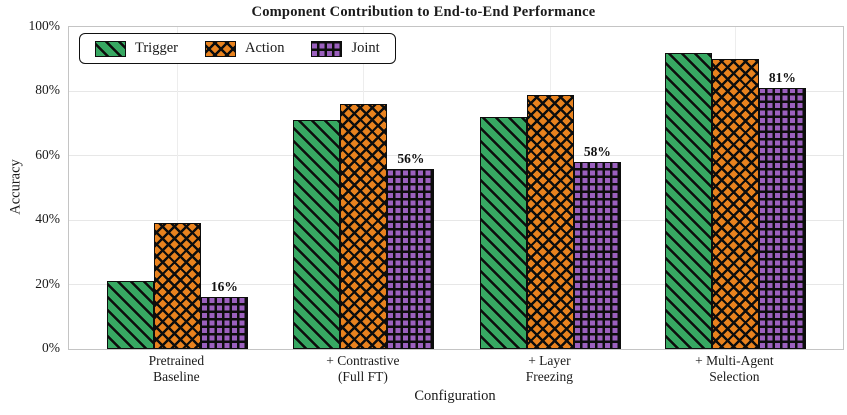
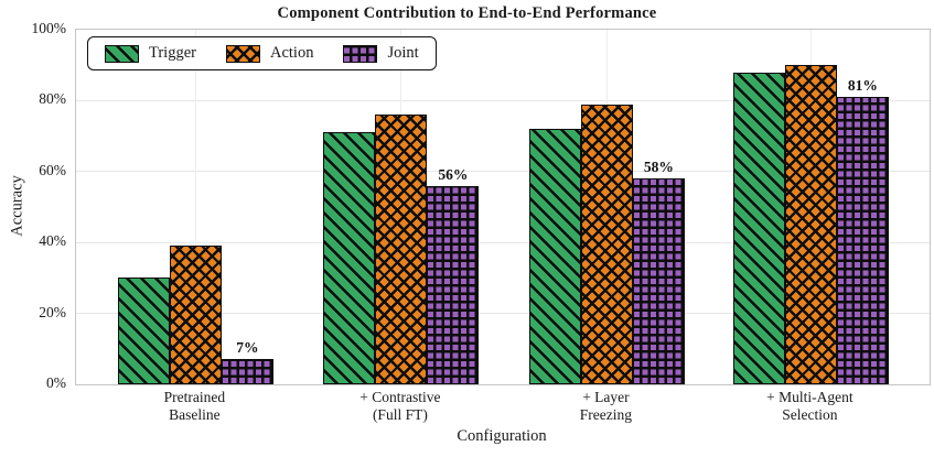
Trigger/Pretrained Baseline: 21% -> 30%
Joint/Pretrained Baseline: 16% -> 7%
Trigger/+ Multi-Agent Selection: 92% -> 88%
